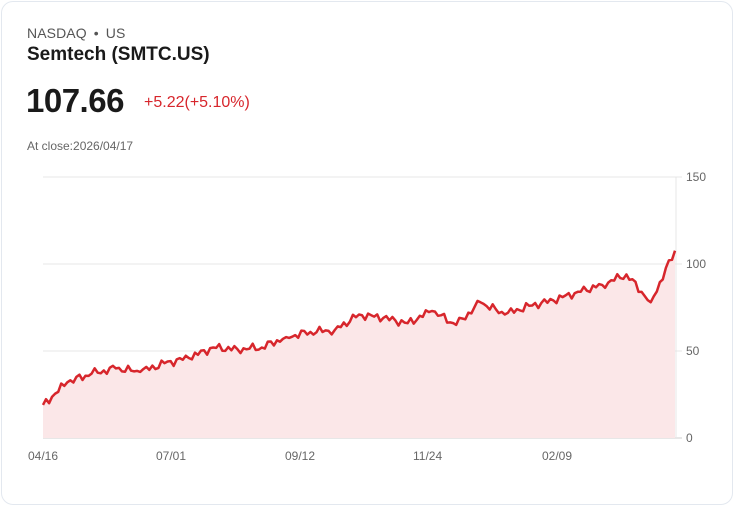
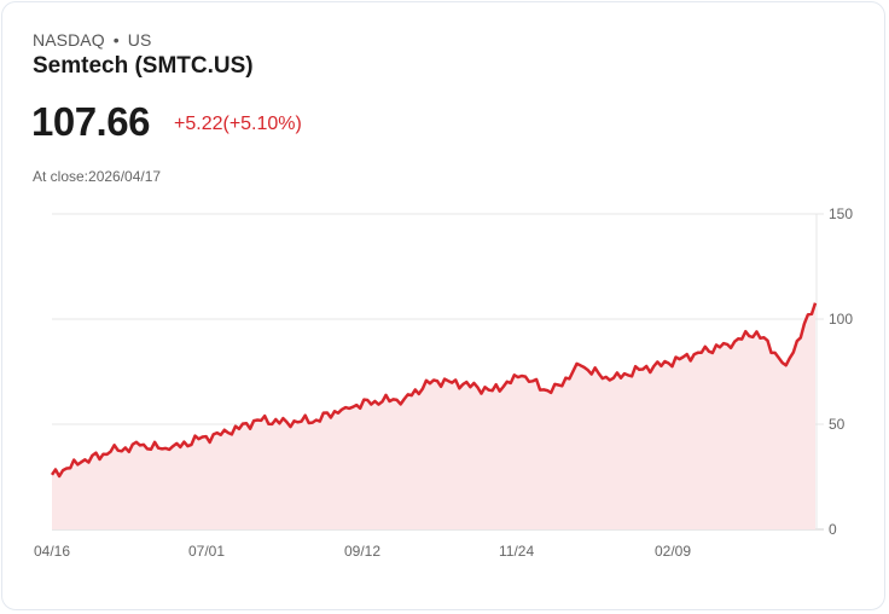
04/16: 19 -> 26
